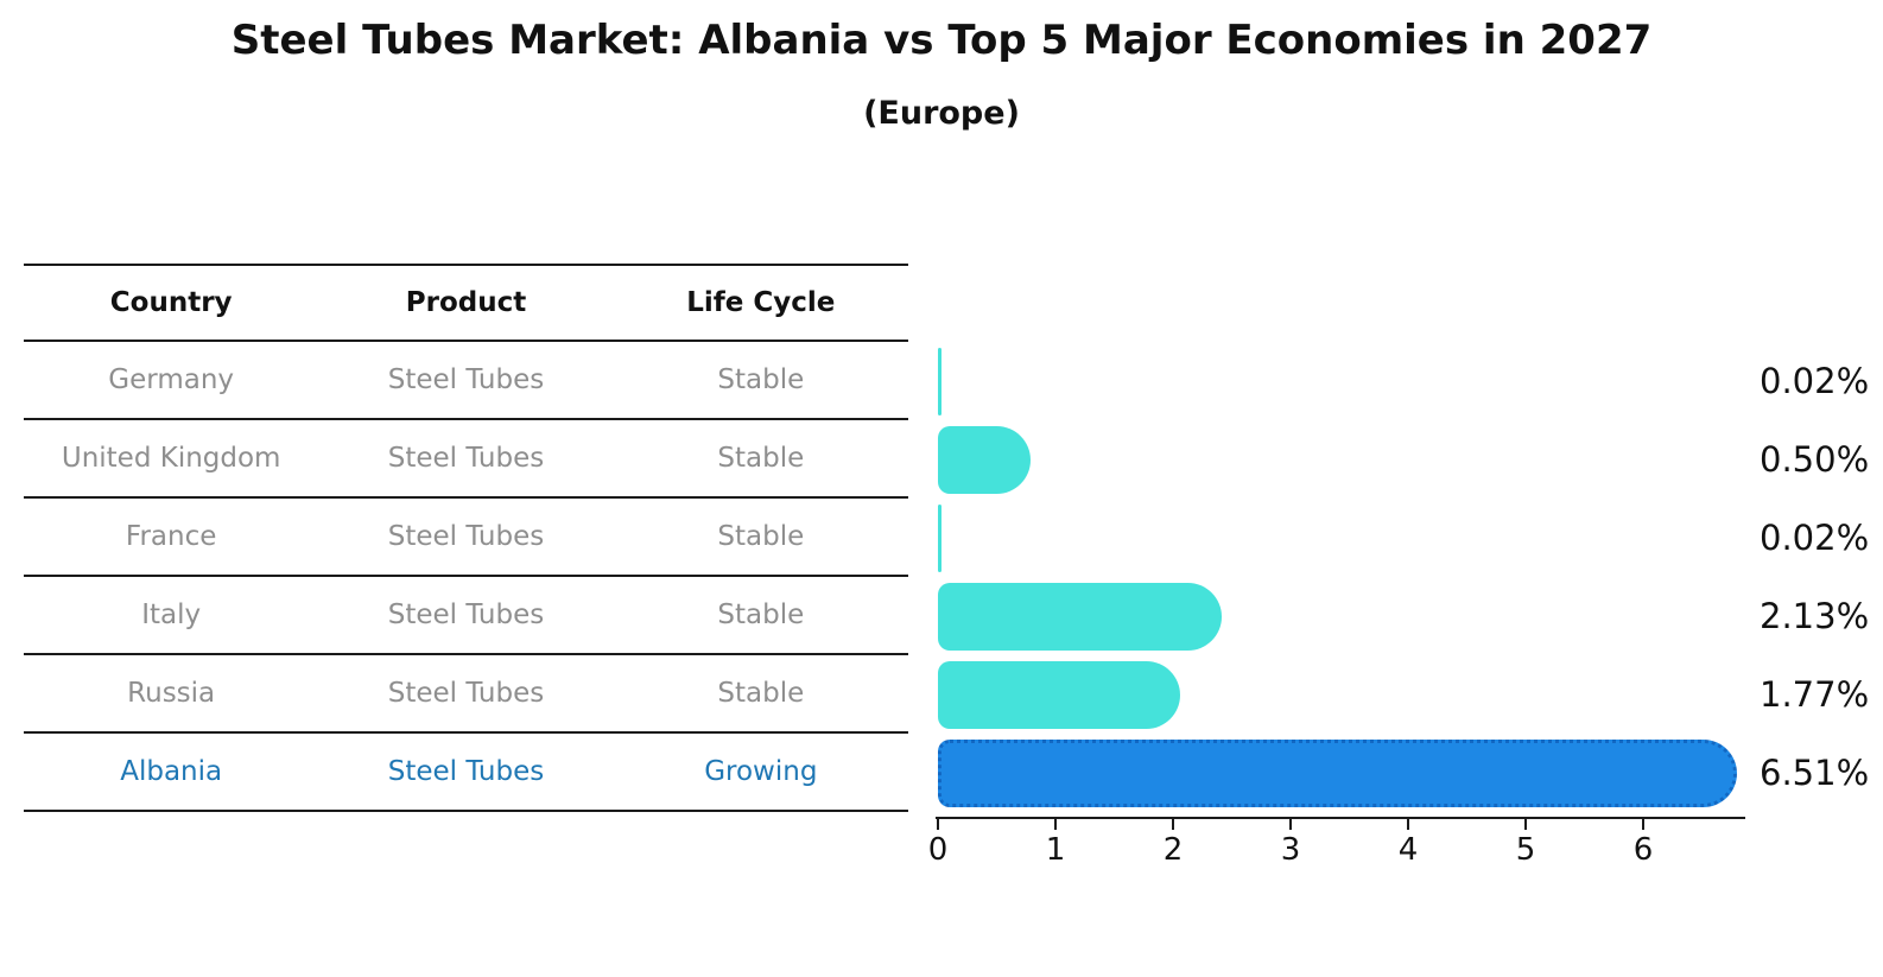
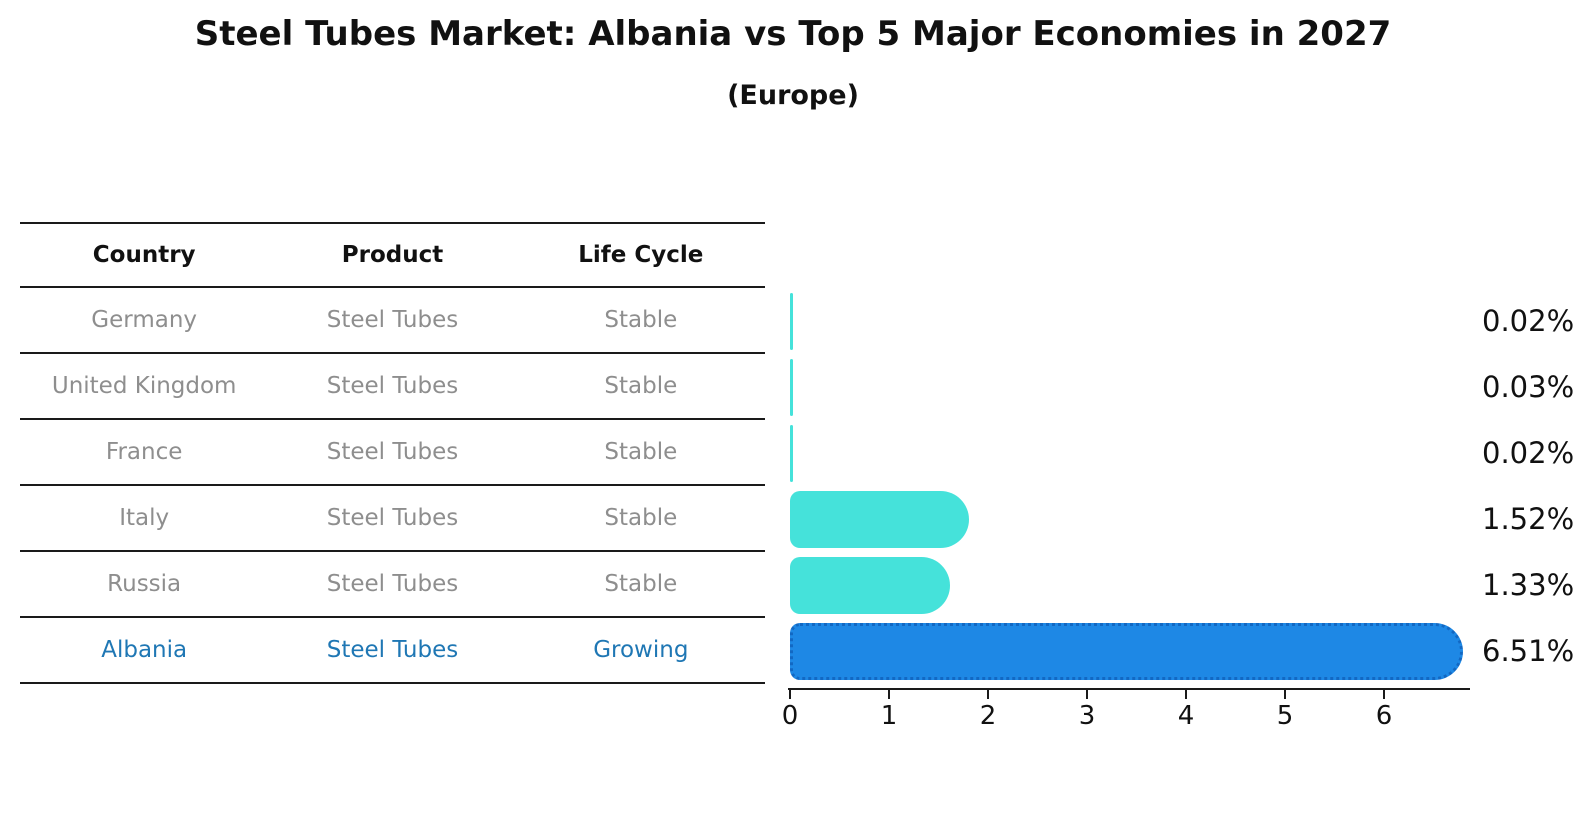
United Kingdom: 0.50% -> 0.03%
Italy: 2.13% -> 1.52%
Russia: 1.77% -> 1.33%
